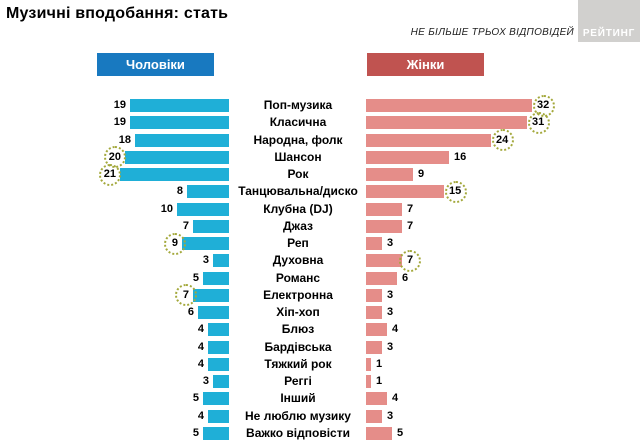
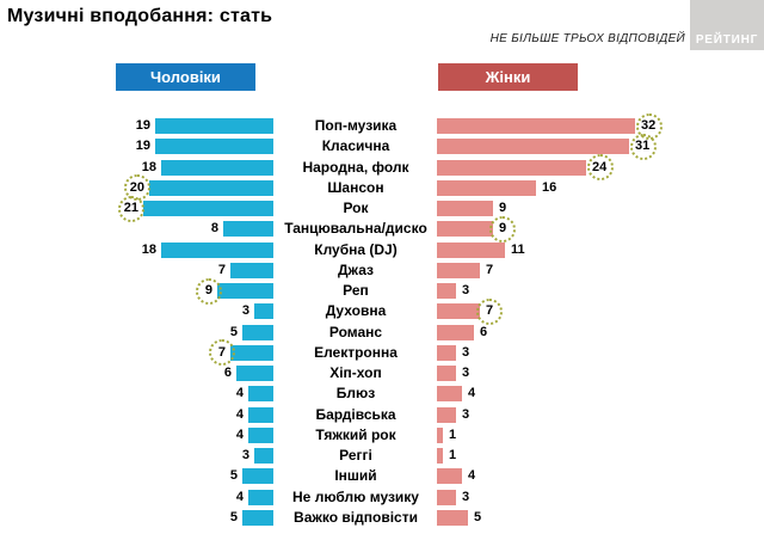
Жінки/Танцювальна/диско: 15 -> 9
Чоловіки/Клубна (DJ): 10 -> 18
Жінки/Клубна (DJ): 7 -> 11
